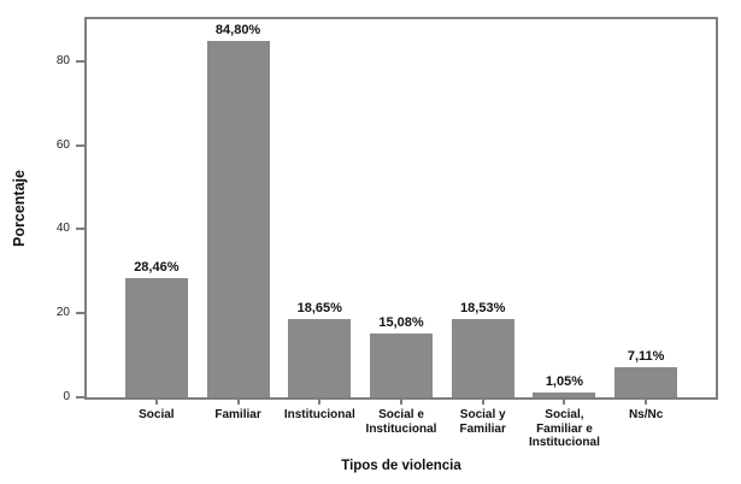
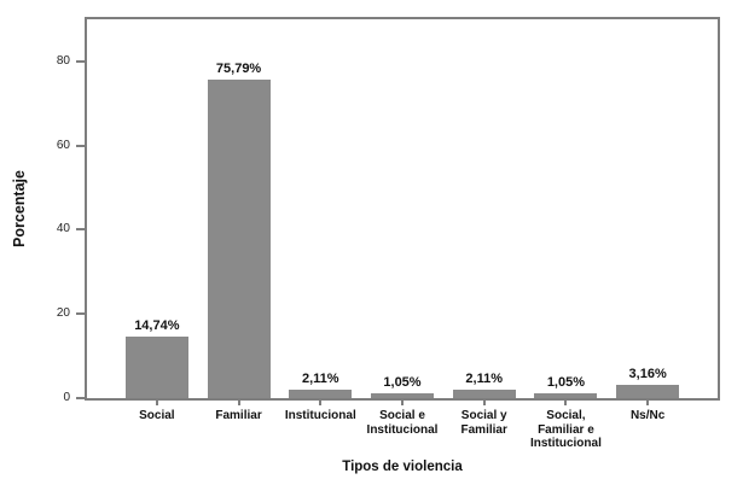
Social: 28,46% -> 14,74%
Familiar: 84,80% -> 75,79%
Institucional: 18,65% -> 2,11%
Social e Institucional: 15,08% -> 1,05%
Social y Familiar: 18,53% -> 2,11%
Ns/Nc: 7,11% -> 3,16%
